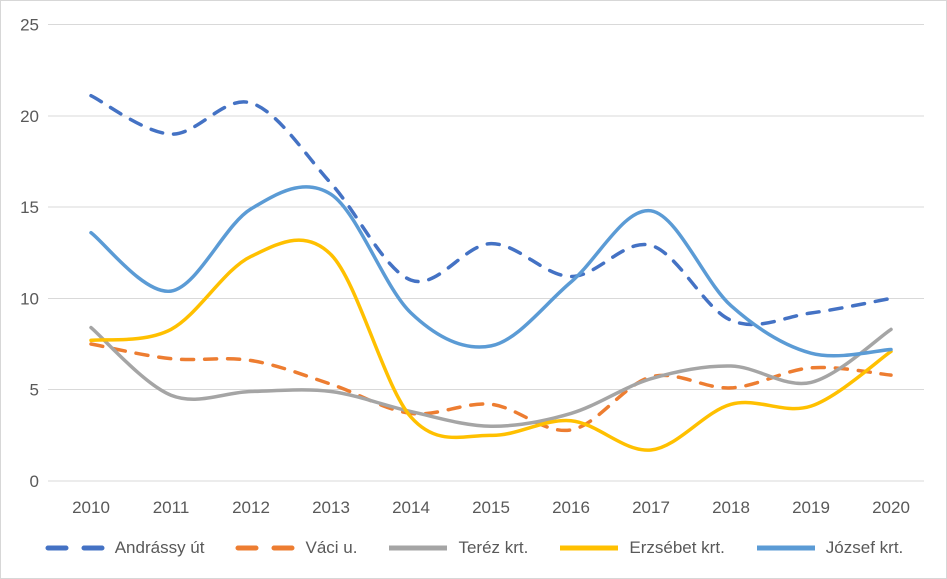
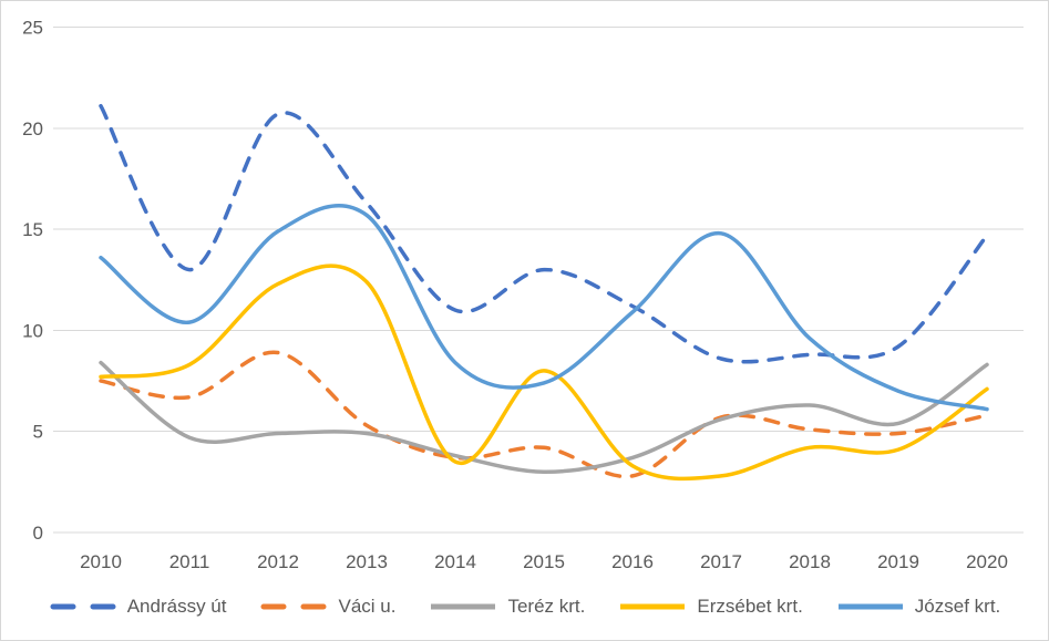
Andrássy út/2011: 19.0 -> 13.0
Váci u./2012: 6.6 -> 8.9
József krt./2014: 9.2 -> 8.4
Erzsébet krt./2015: 2.5 -> 8.0
Andrássy út/2017: 12.9 -> 8.6
Erzsébet krt./2017: 1.7 -> 2.8
Váci u./2019: 6.2 -> 4.9
Andrássy út/2020: 10.0 -> 14.7
József krt./2020: 7.2 -> 6.1
